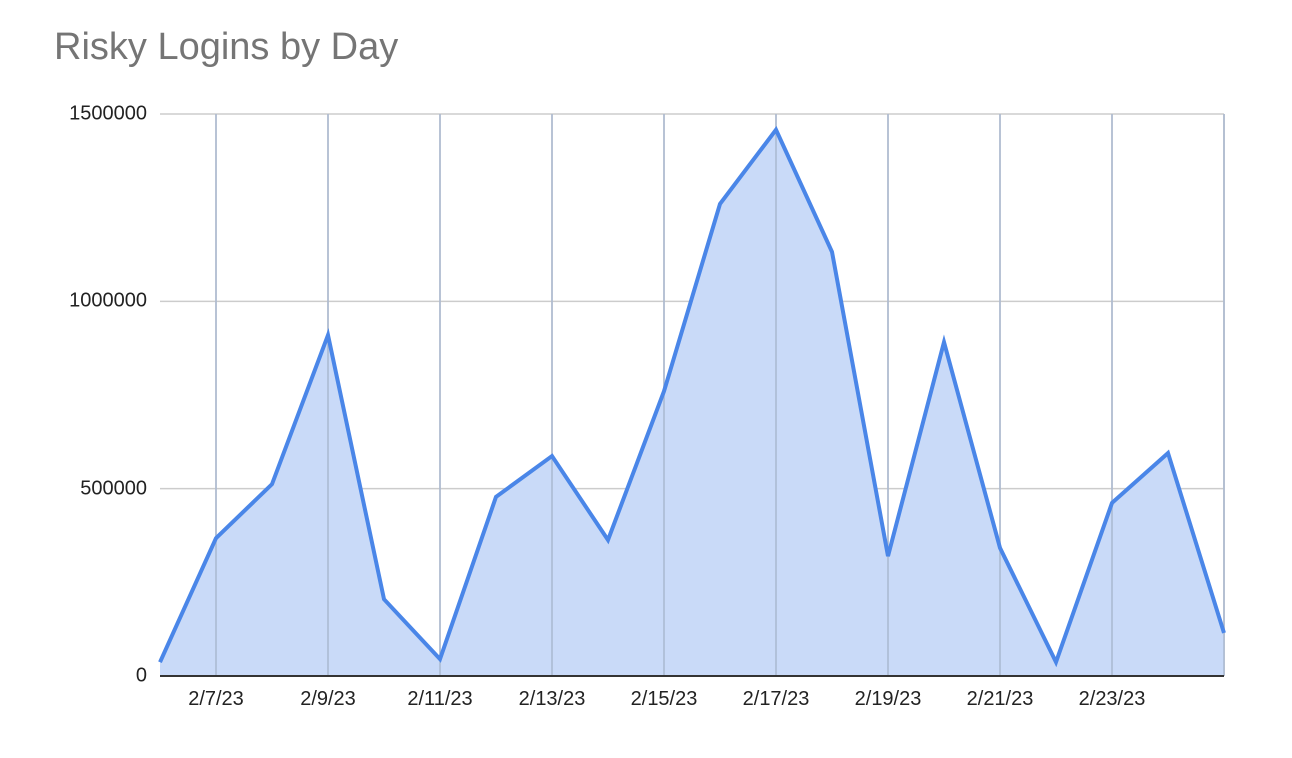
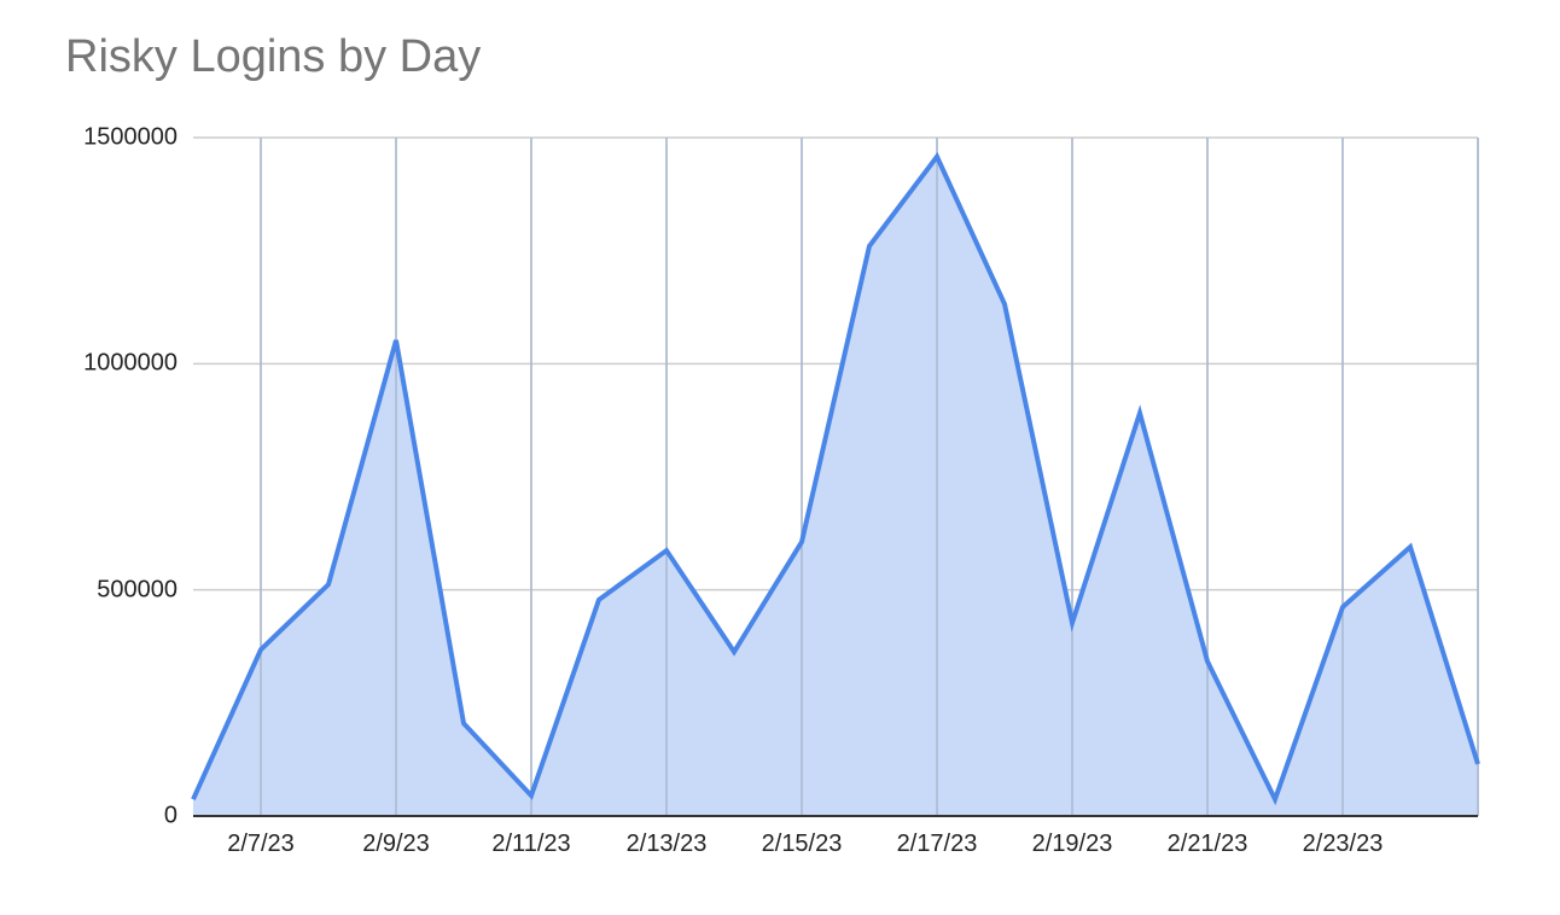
2/9/23: 910000 -> 1050000
2/15/23: 760000 -> 610000
2/19/23: 320000 -> 430000
